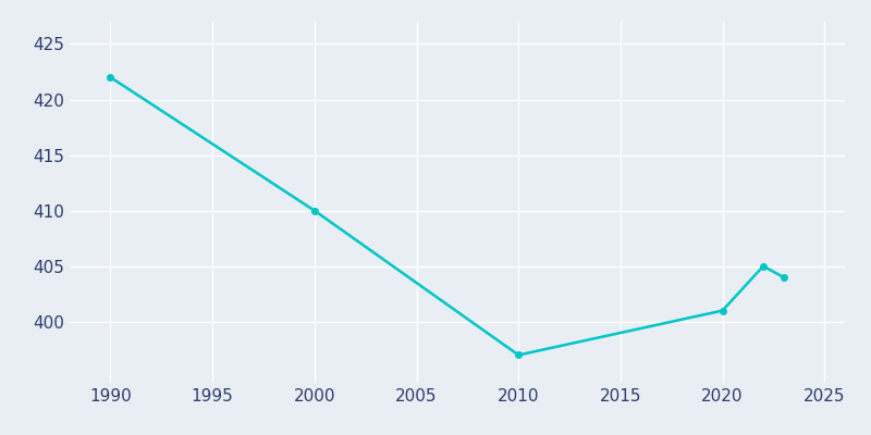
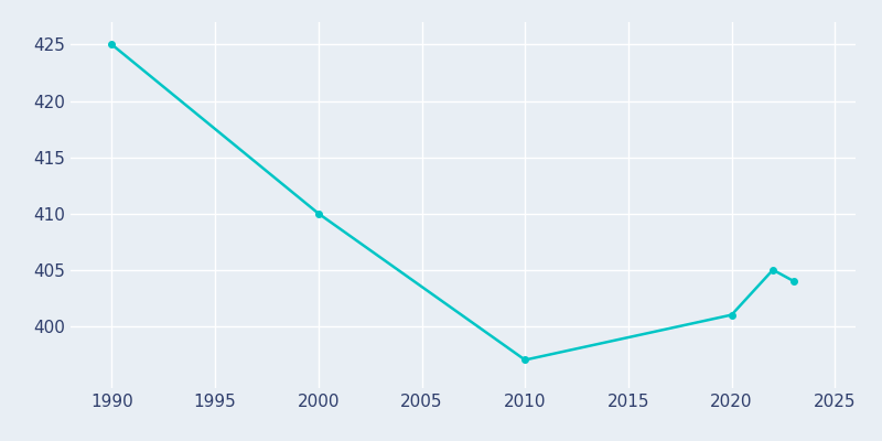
1990: 422 -> 425
